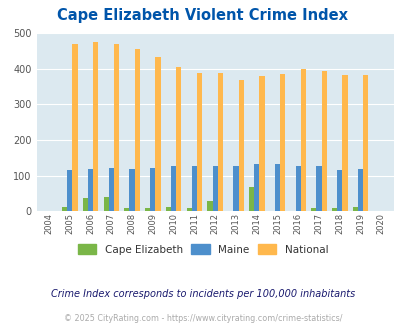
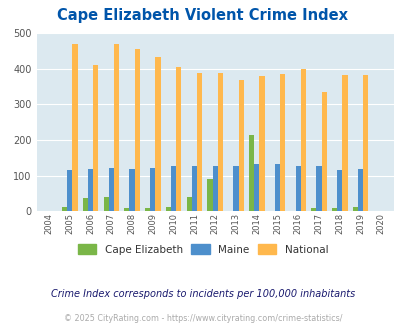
National/2006: 474 -> 410
Cape Elizabeth/2011: 9 -> 40
Cape Elizabeth/2012: 28 -> 90
Cape Elizabeth/2014: 68 -> 215
National/2017: 394 -> 335
